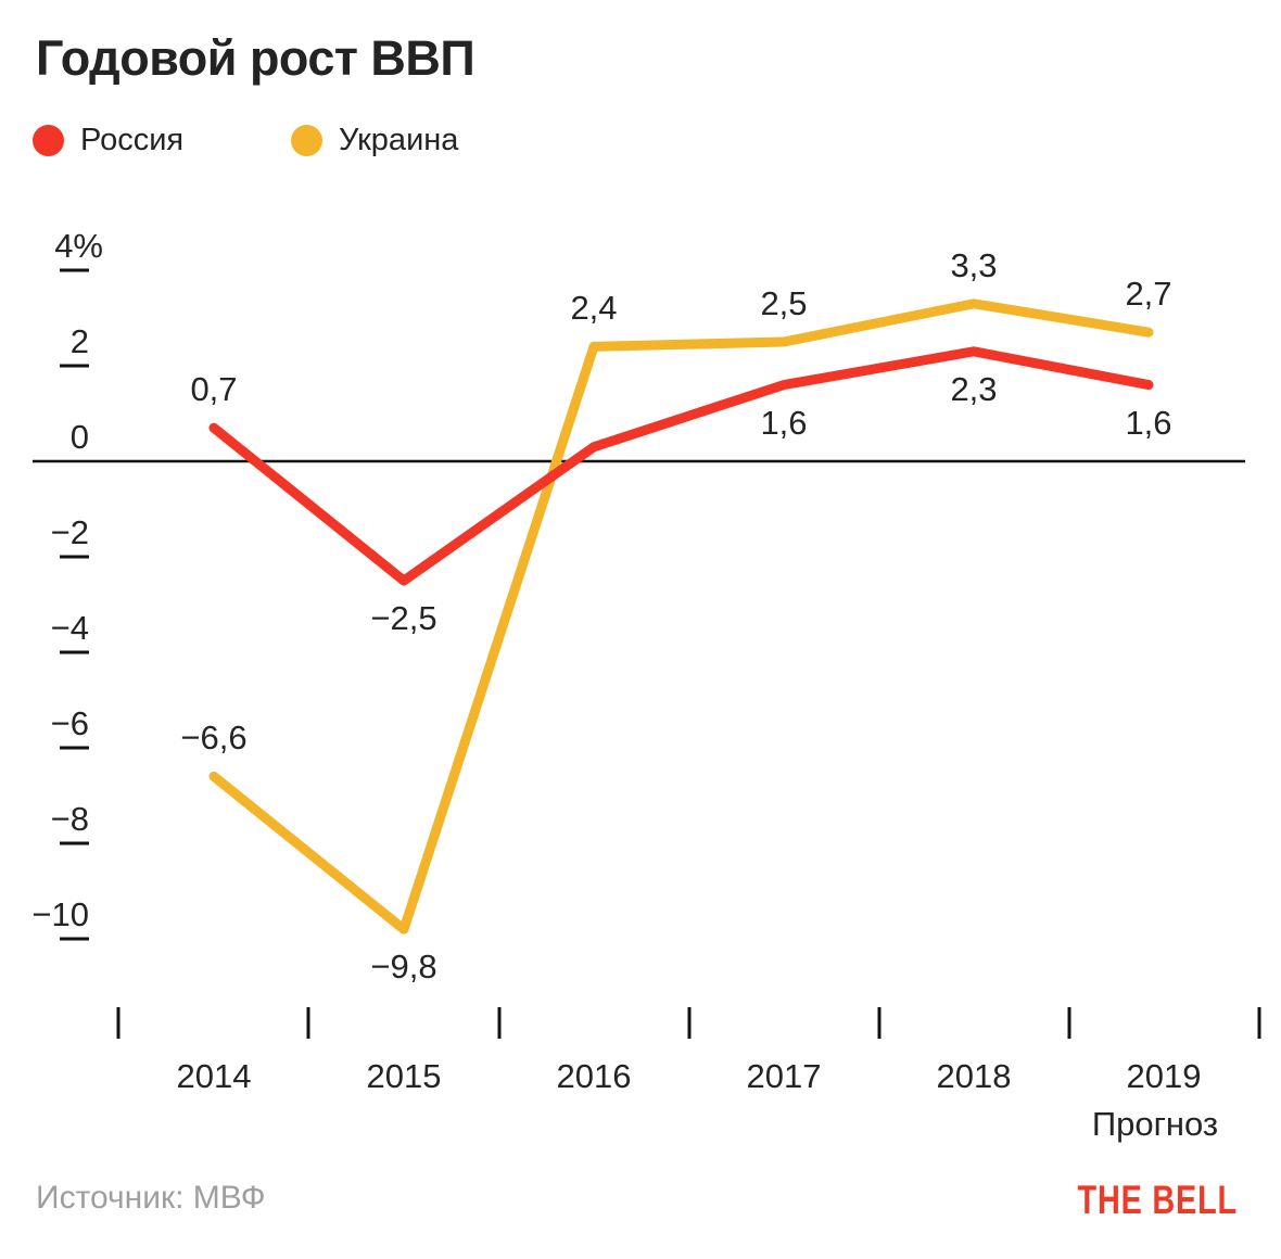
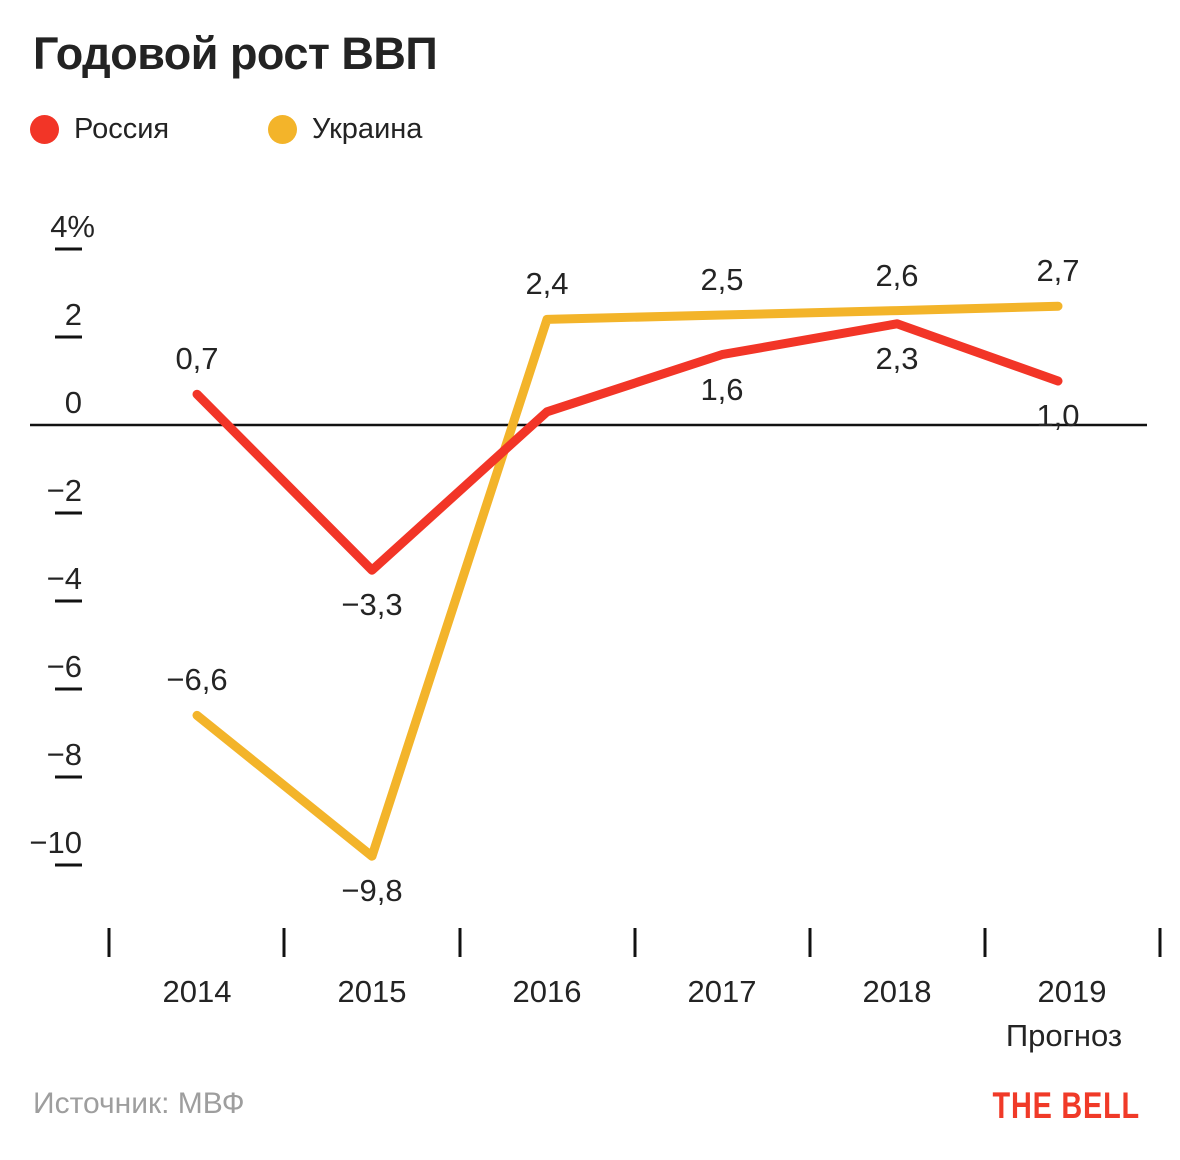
Россия/2015: −2,5 -> −3,3
Украина/2018: 3,3 -> 2,6
Россия/2019: 1,6 -> 1,0
